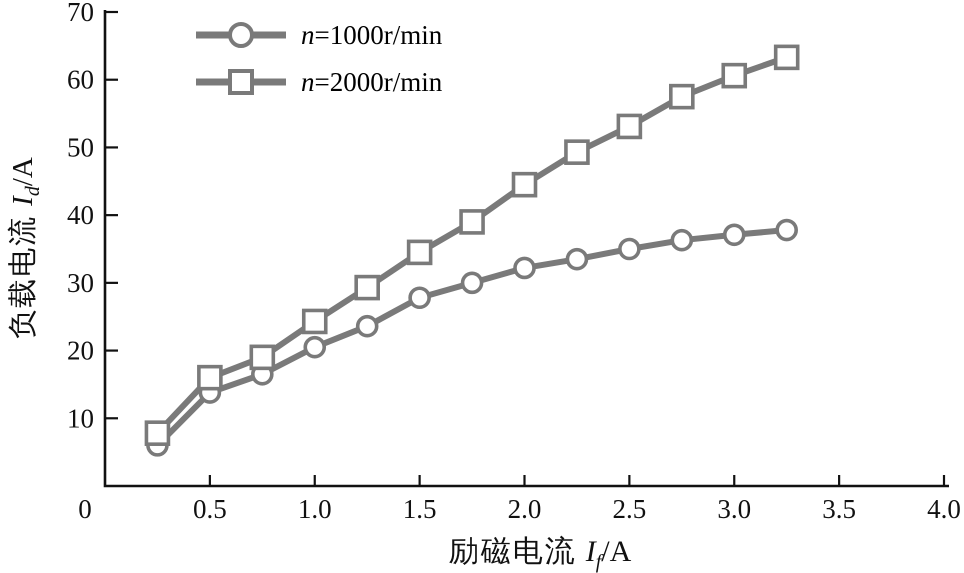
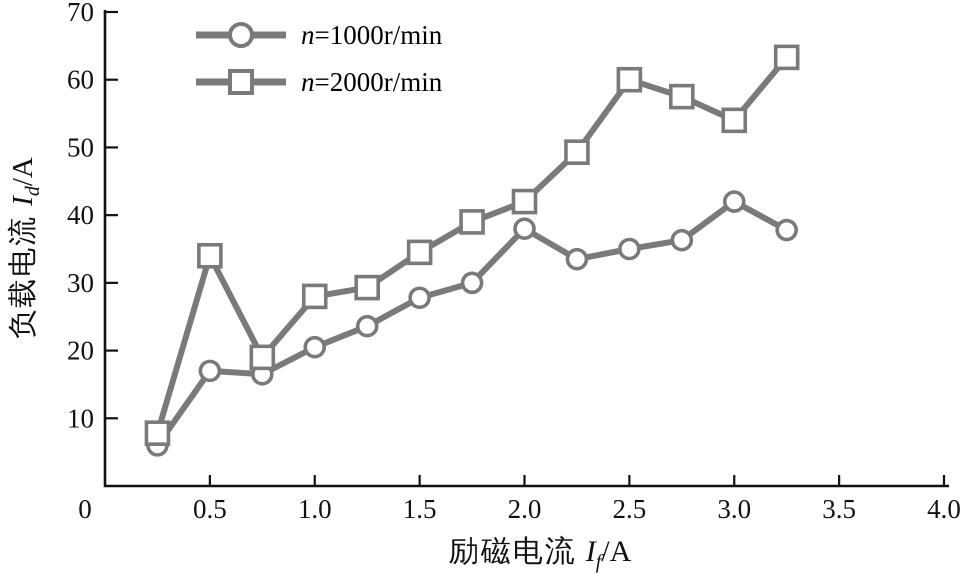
n=1000r/min/0.5: 14 -> 17
n=2000r/min/0.5: 16 -> 34
n=2000r/min/1.0: 24 -> 28
n=1000r/min/2.0: 32 -> 38
n=2000r/min/2.0: 44 -> 42
n=2000r/min/2.5: 53 -> 60
n=1000r/min/3.0: 37 -> 42
n=2000r/min/3.0: 61 -> 54
